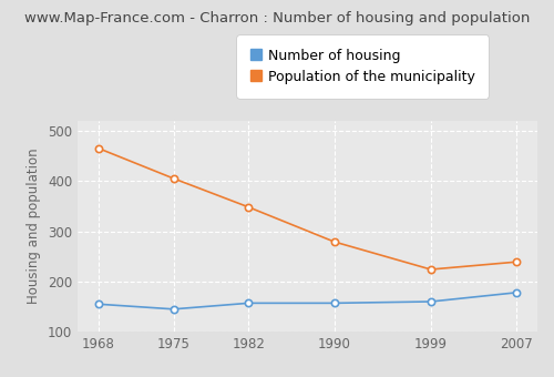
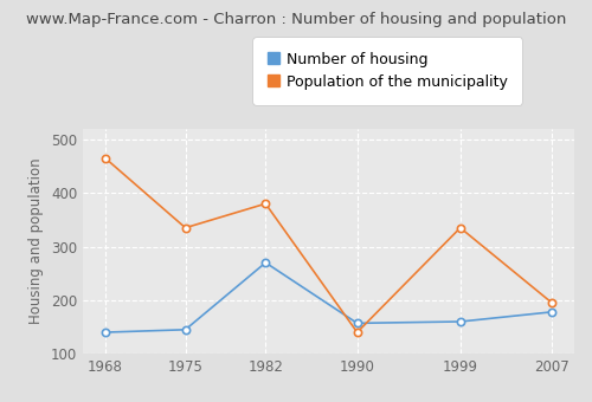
Number of housing/1968: 155 -> 140
Population of the municipality/1975: 405 -> 335
Number of housing/1982: 157 -> 270
Population of the municipality/1982: 348 -> 380
Population of the municipality/1990: 279 -> 140
Population of the municipality/1999: 224 -> 335
Population of the municipality/2007: 239 -> 195
